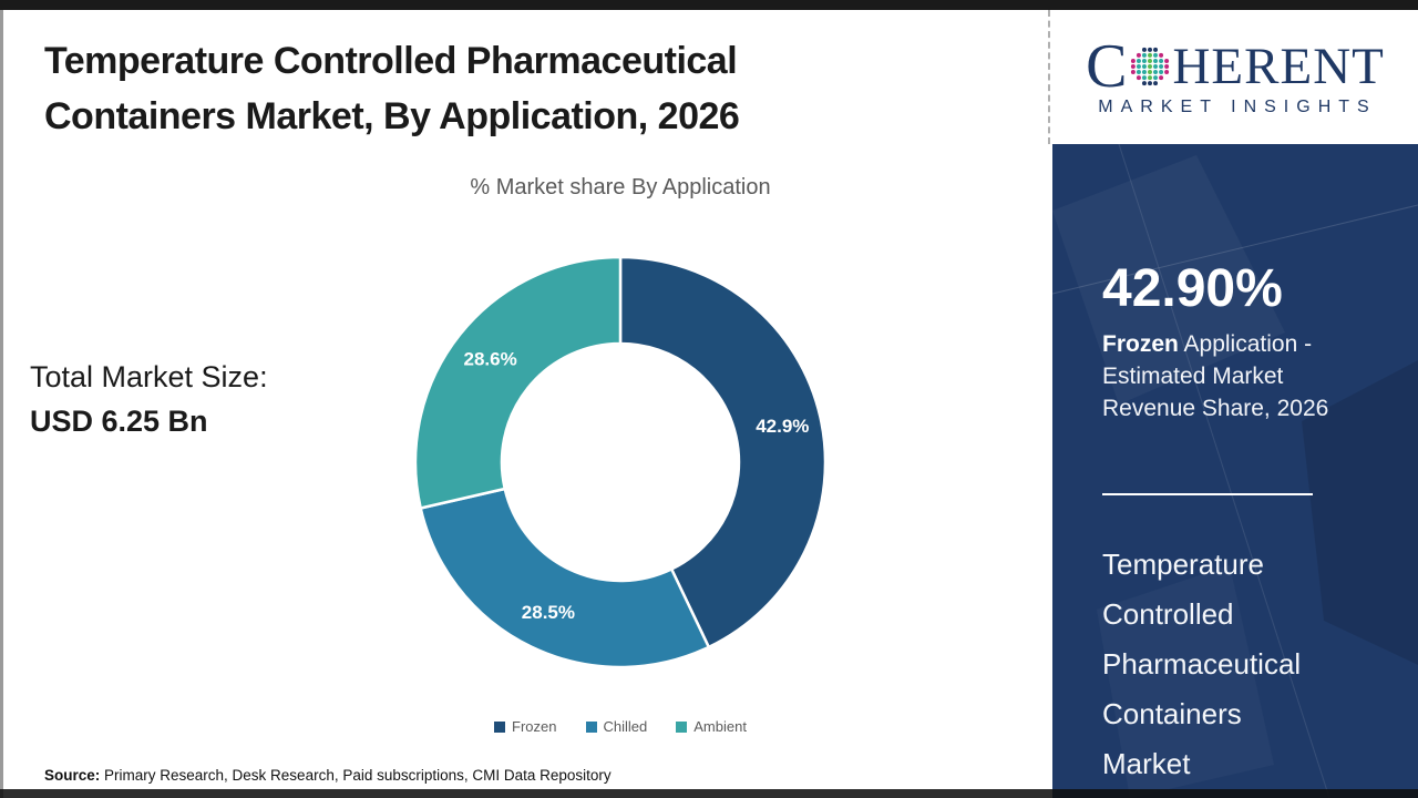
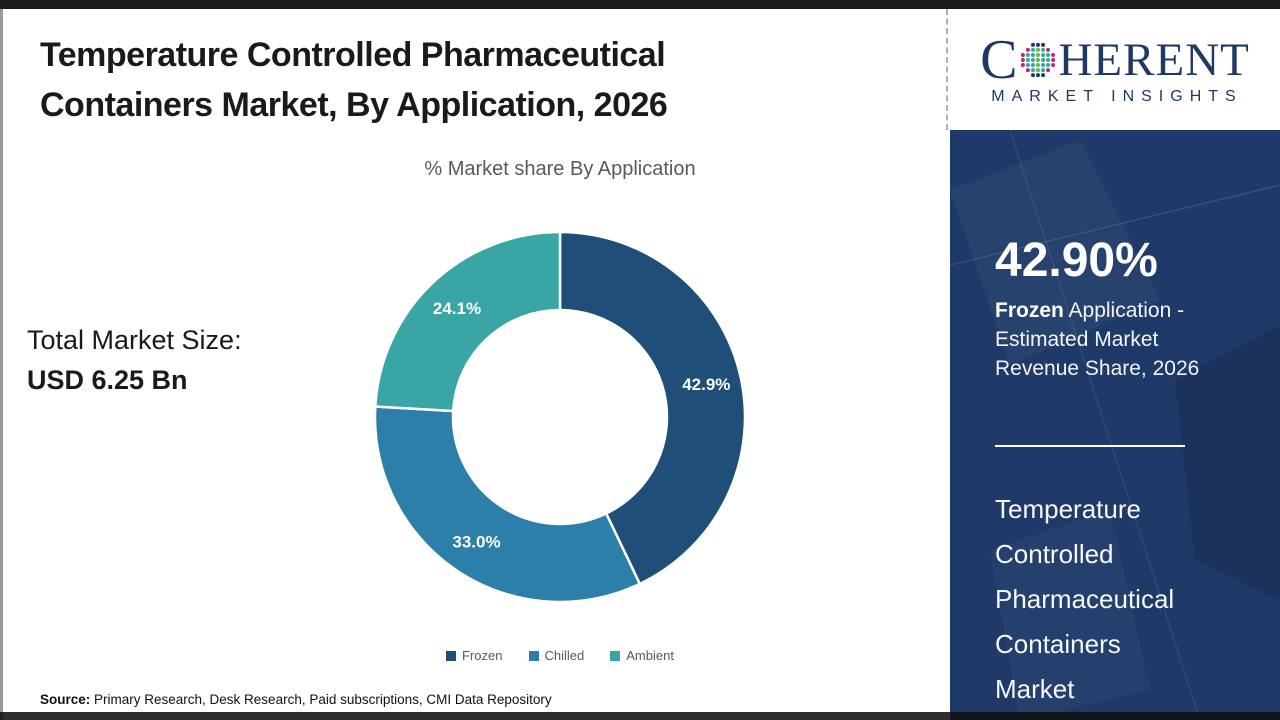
Chilled: 28.5% -> 33.0%
Ambient: 28.6% -> 24.1%
